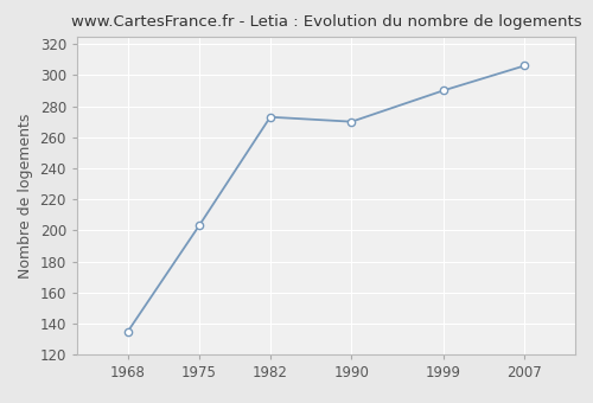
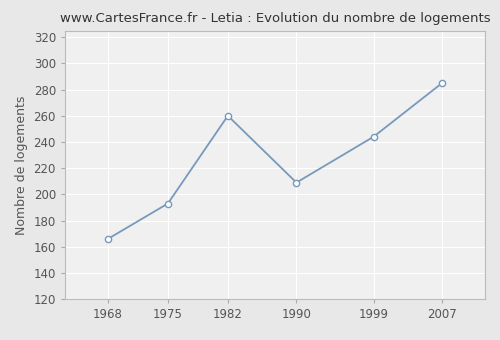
1968: 135 -> 166
1975: 203 -> 193
1982: 273 -> 260
1990: 270 -> 209
1999: 290 -> 244
2007: 306 -> 285
